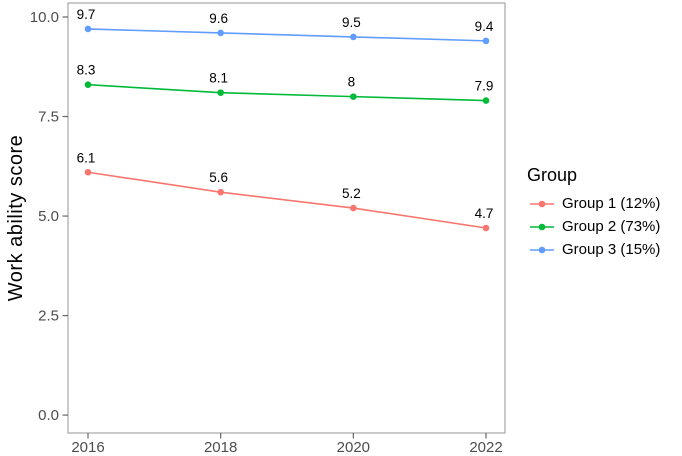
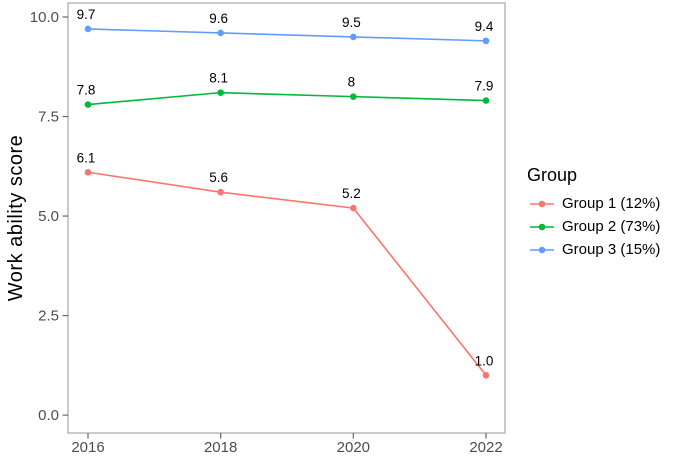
Group 2 (73%)/2016: 8.3 -> 7.8
Group 1 (12%)/2022: 4.7 -> 1.0
